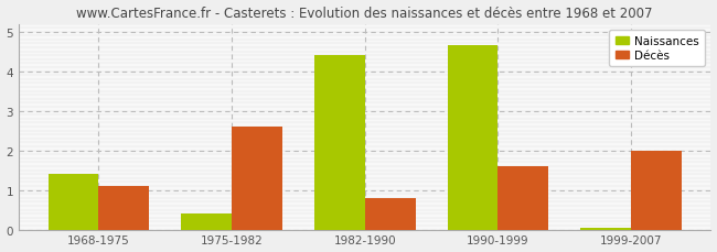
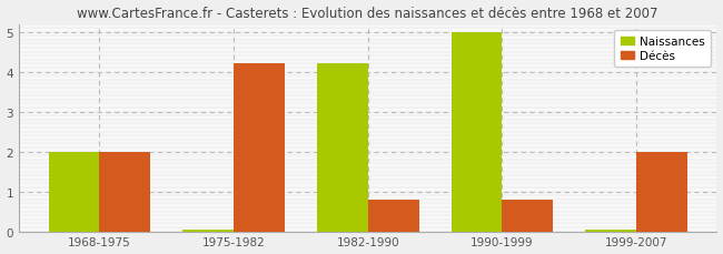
Naissances/1968-1975: 1.40 -> 2.00
Décès/1968-1975: 1.1 -> 2.0
Naissances/1975-1982: 0.40 -> 0.05
Décès/1975-1982: 2.6 -> 4.2
Naissances/1982-1990: 4.40 -> 4.20
Naissances/1990-1999: 4.65 -> 5.00
Décès/1990-1999: 1.6 -> 0.8
